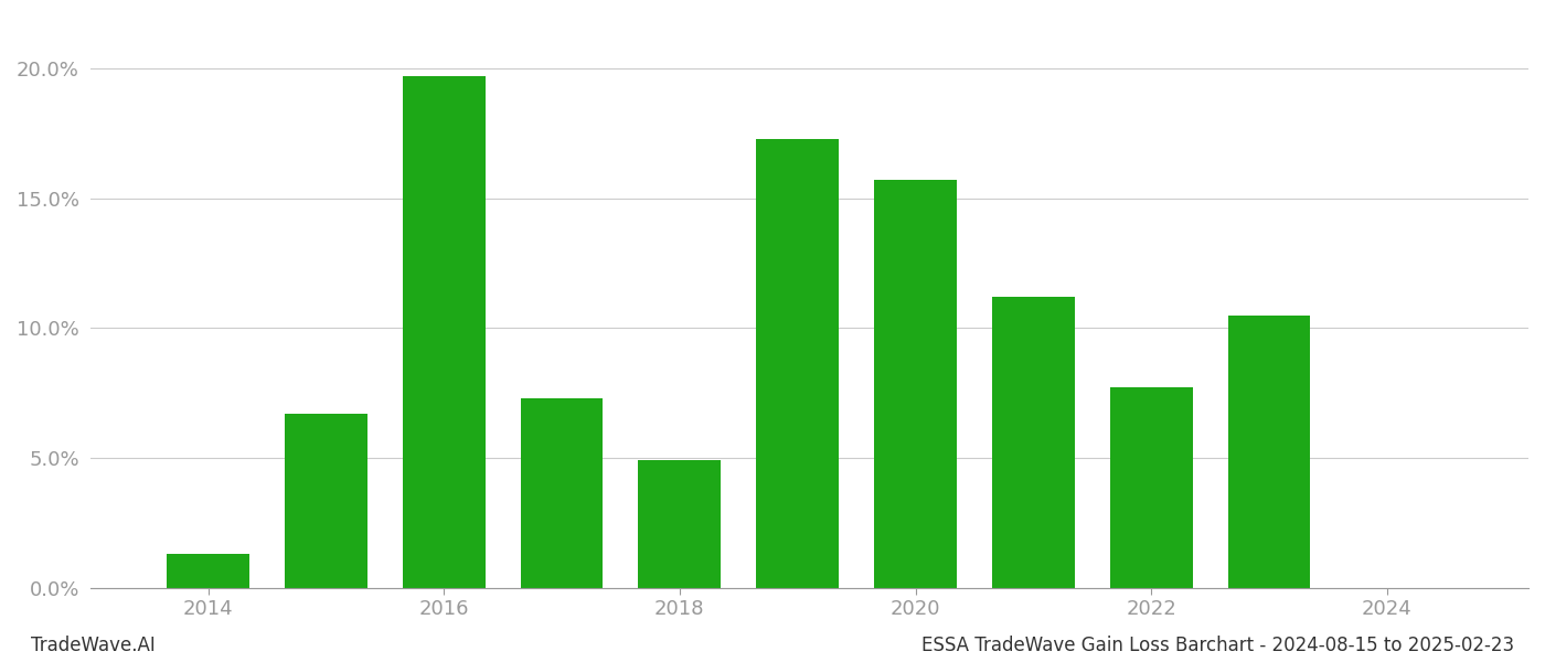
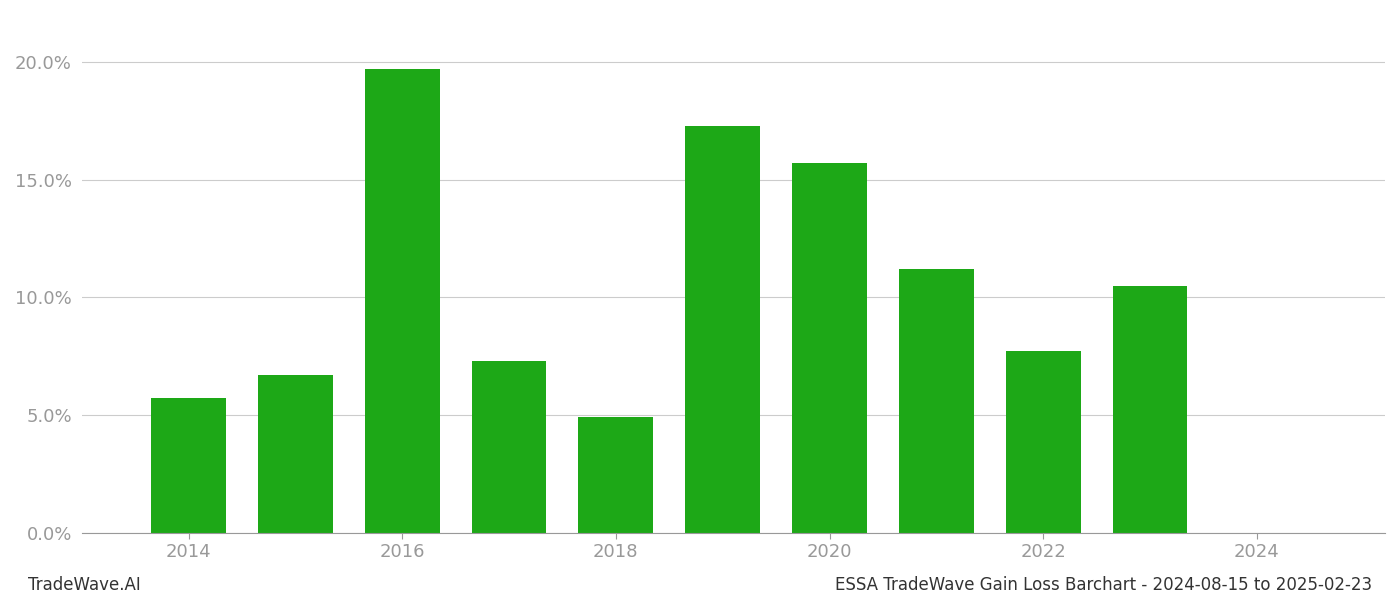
2014: 1.3% -> 5.7%
